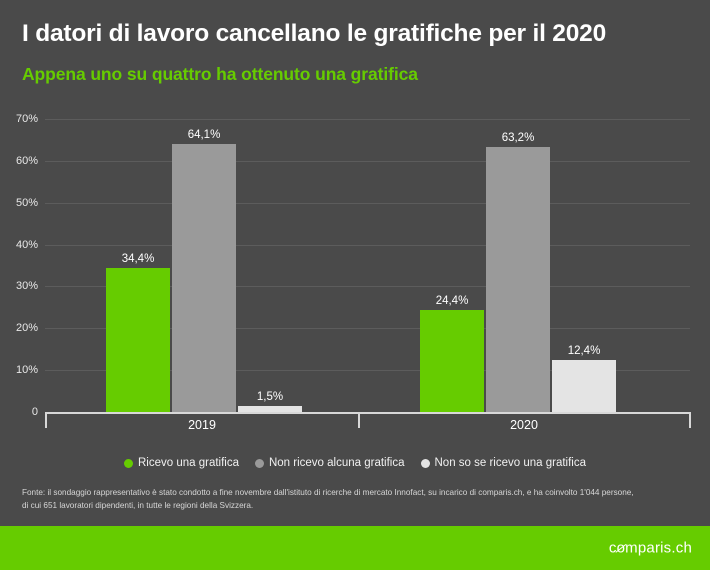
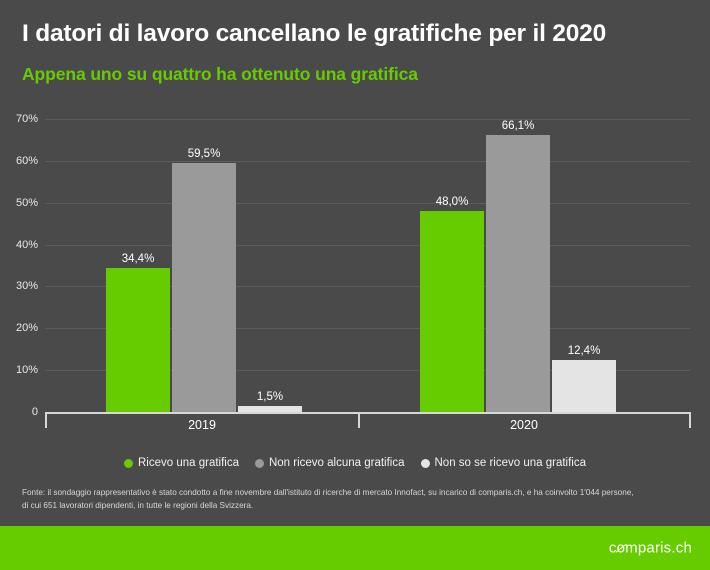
Non ricevo alcuna gratifica/2019: 64,1% -> 59,5%
Ricevo una gratifica/2020: 24,4% -> 48,0%
Non ricevo alcuna gratifica/2020: 63,2% -> 66,1%
